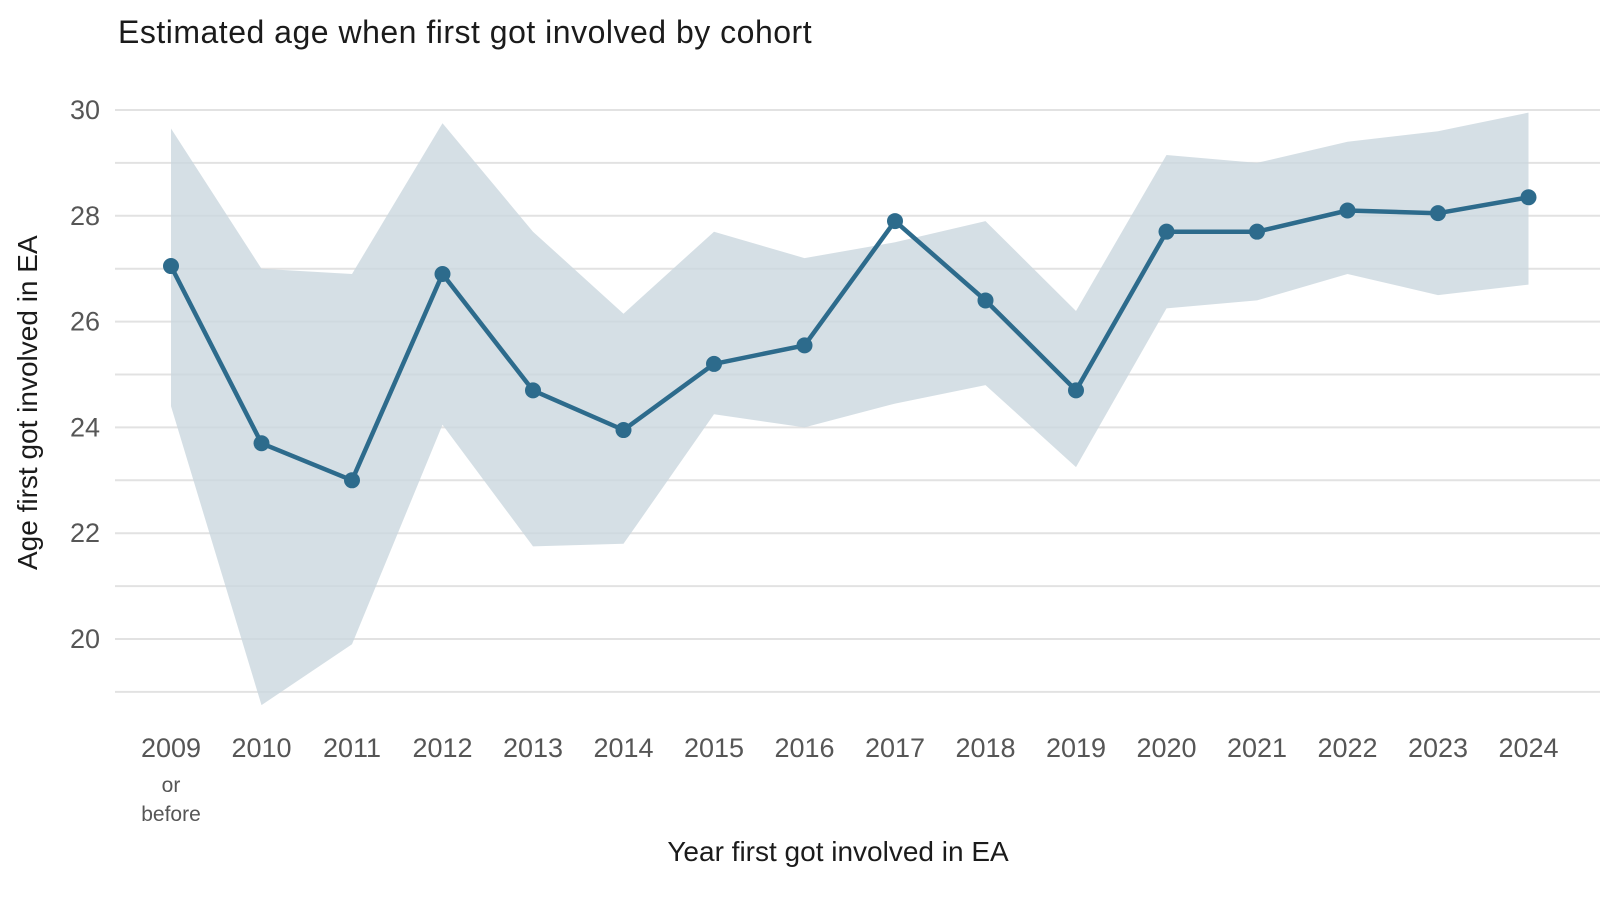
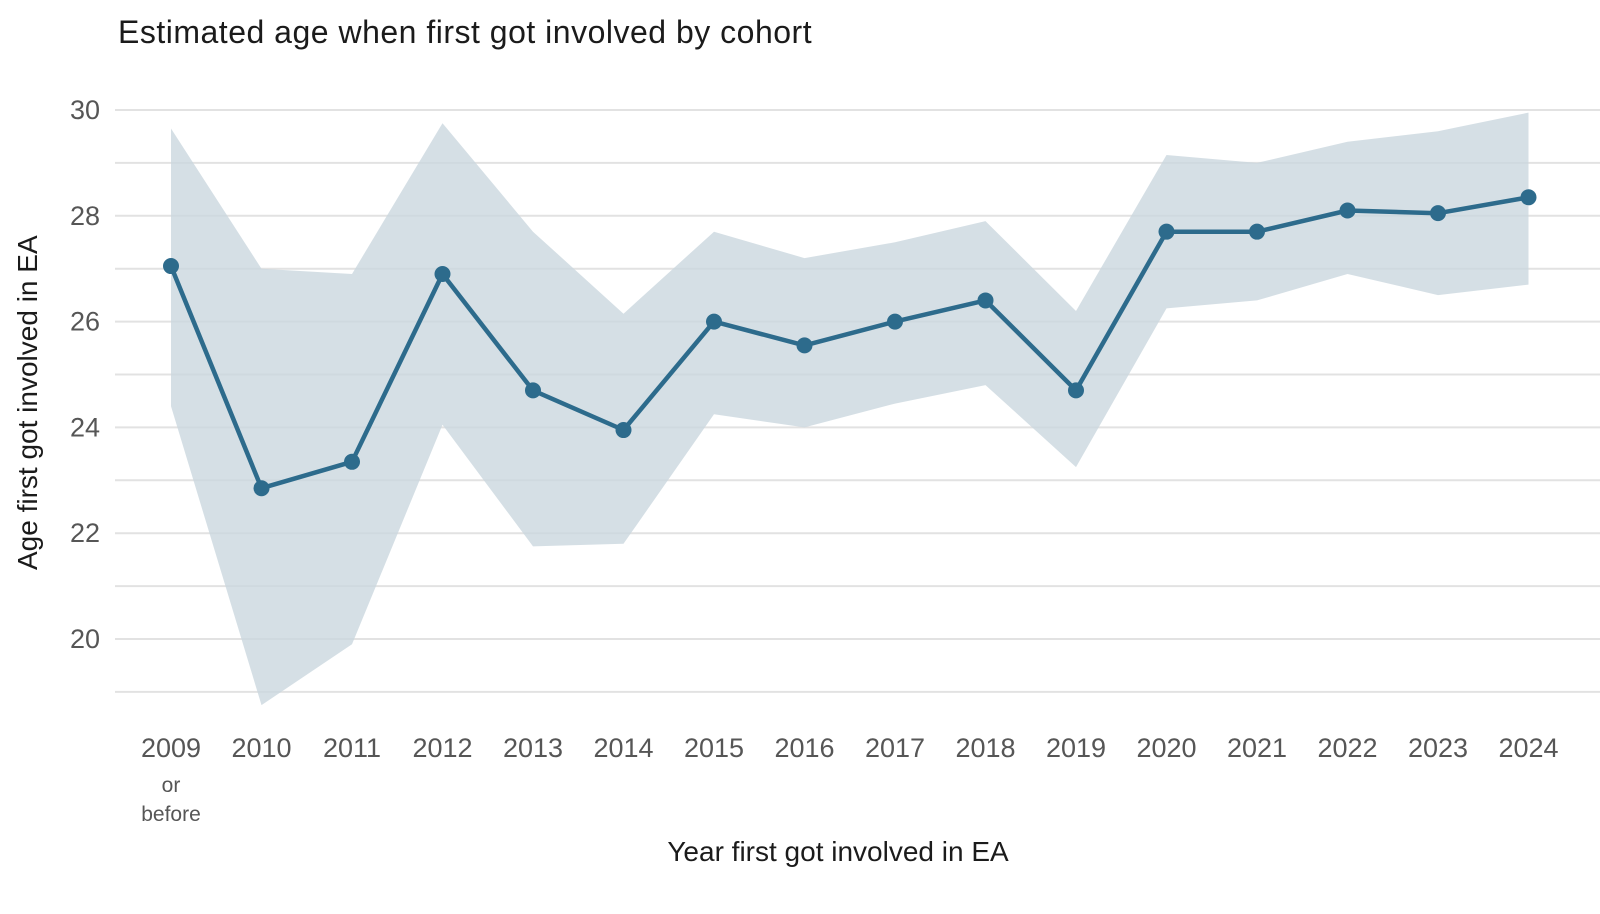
2010: 23.7 -> 22.9
2011: 23.0 -> 23.4
2015: 25.2 -> 26.0
2017: 27.9 -> 26.0
